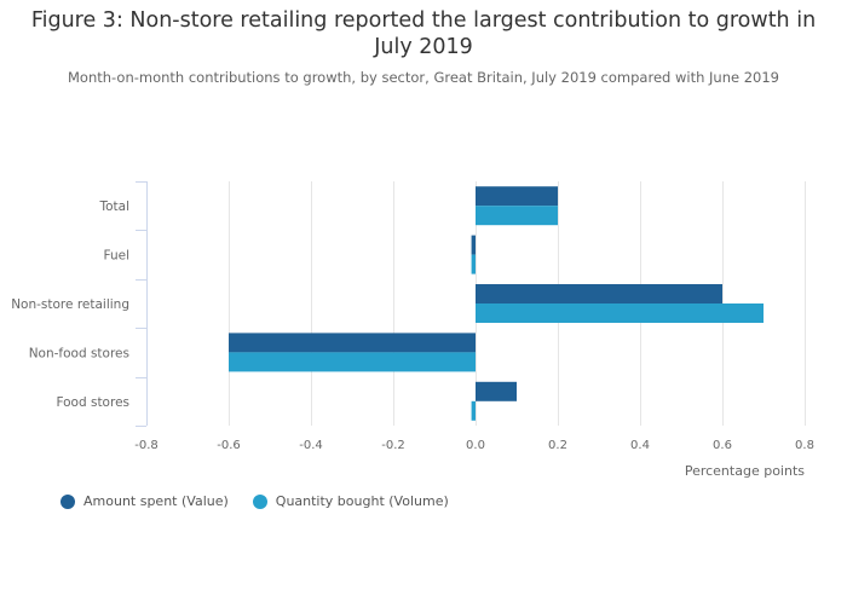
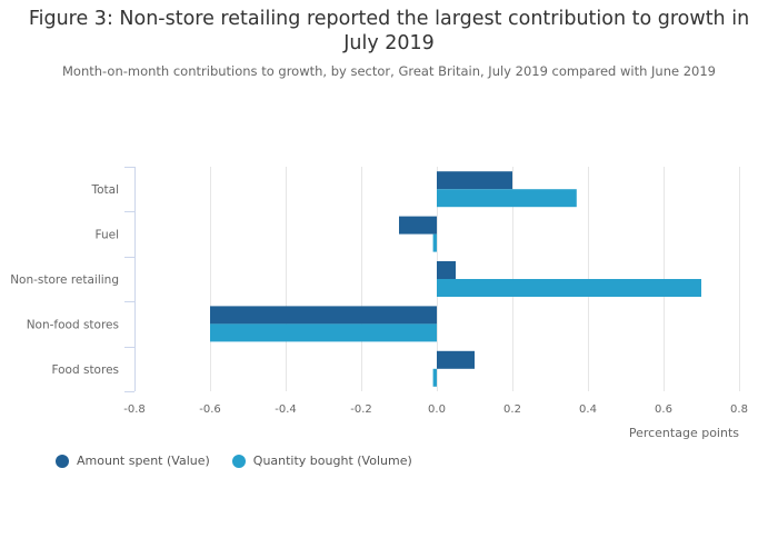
Quantity bought (Volume)/Total: 0.20 -> 0.37
Amount spent (Value)/Fuel: -0.01 -> -0.10
Amount spent (Value)/Non-store retailing: 0.60 -> 0.05
